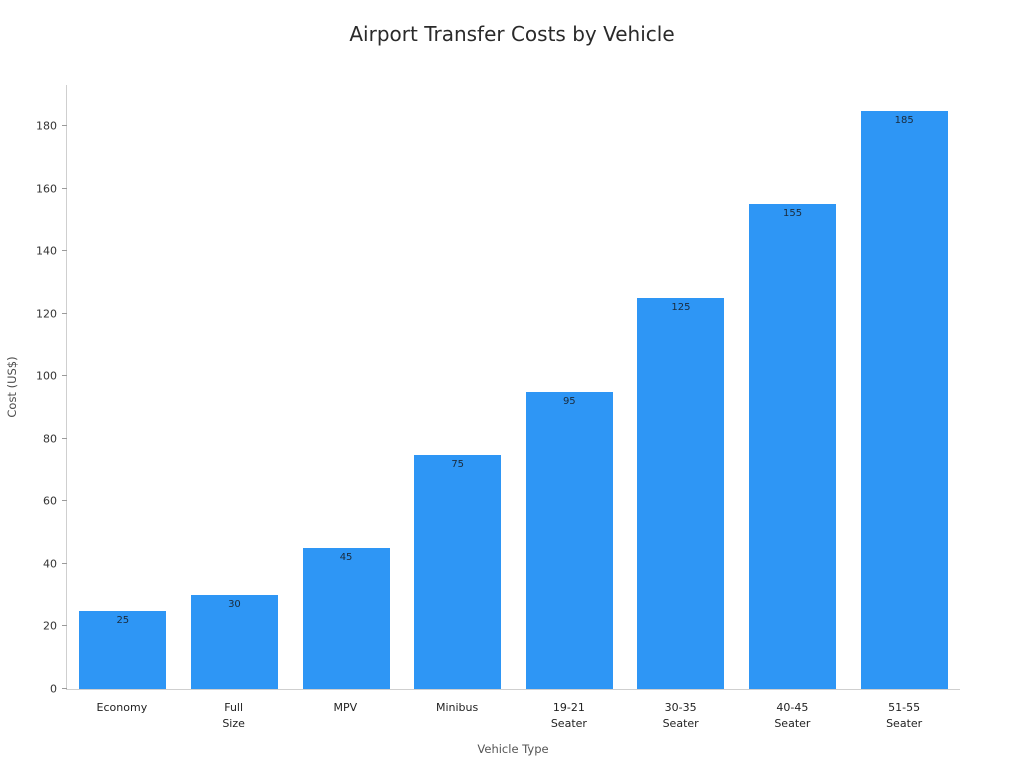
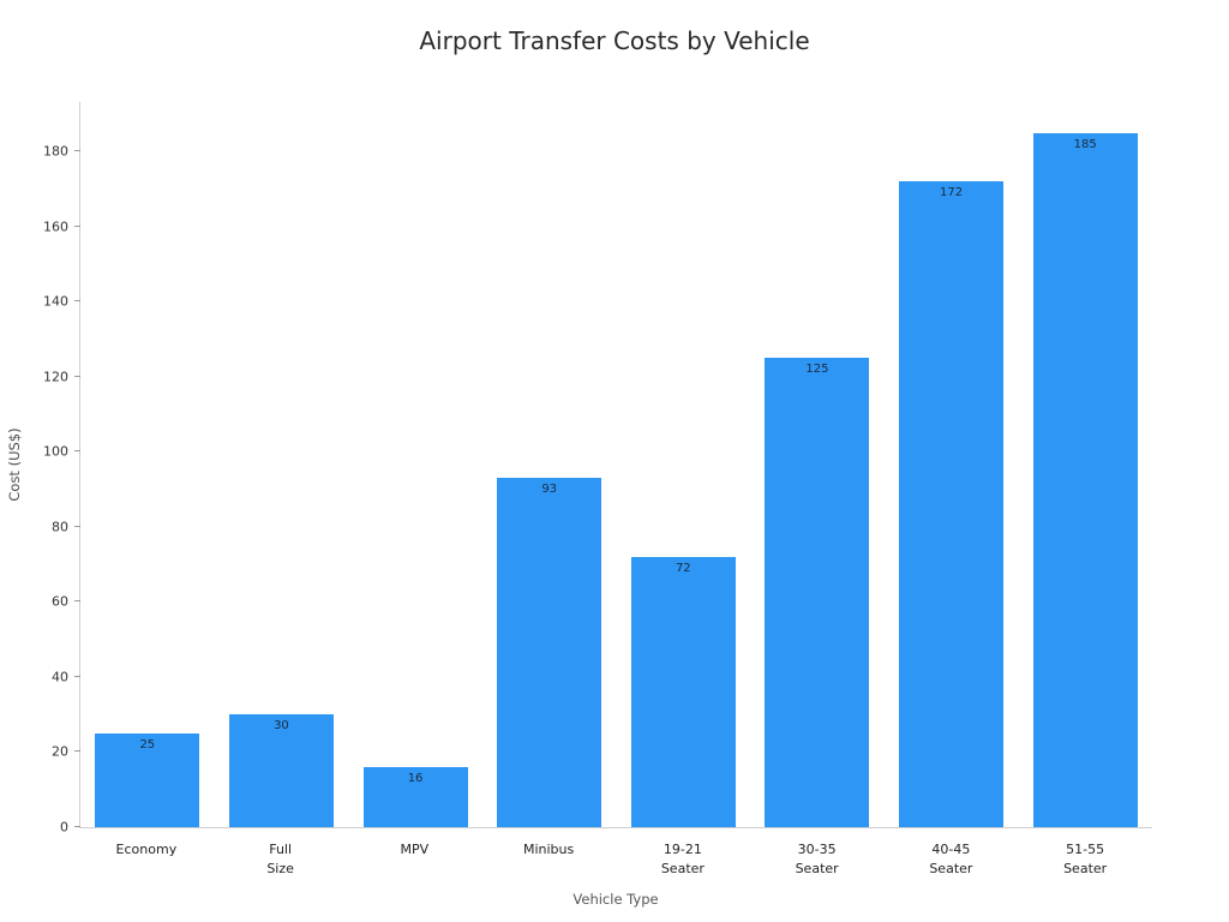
MPV: 45 -> 16
Minibus: 75 -> 93
19-21 Seater: 95 -> 72
40-45 Seater: 155 -> 172
